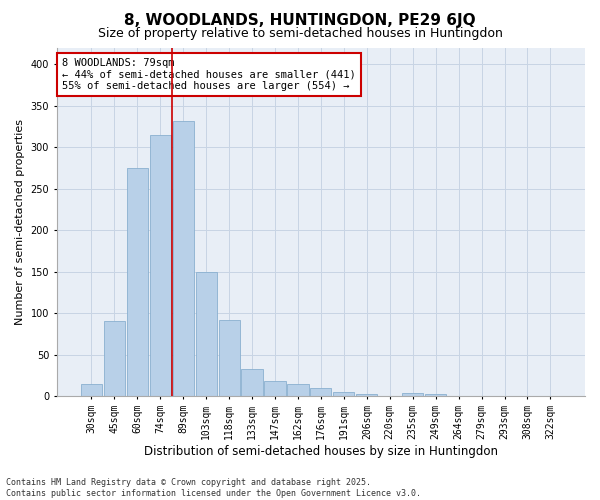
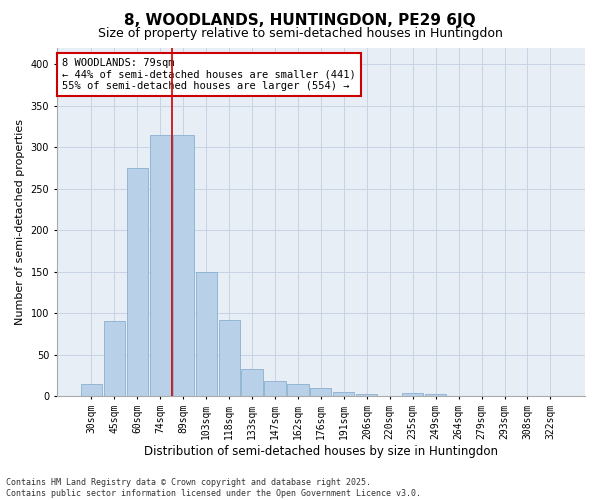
89sqm: 332 -> 315
